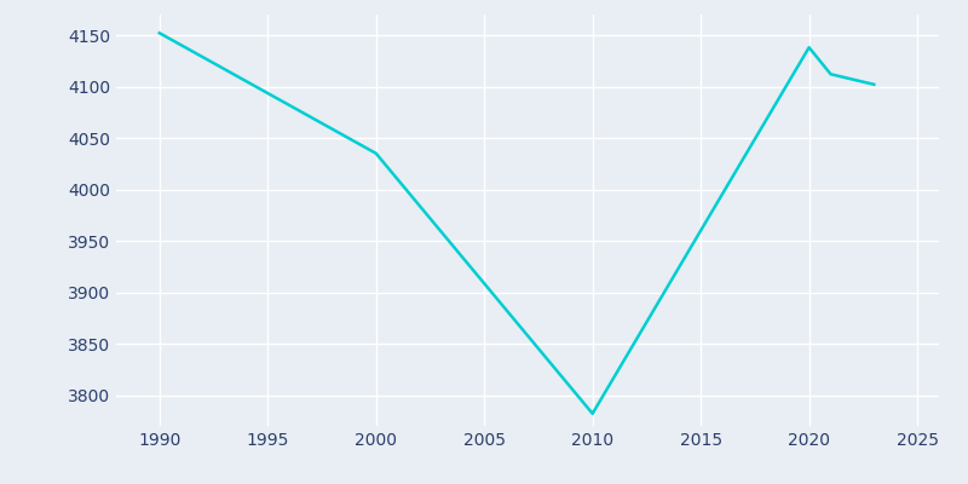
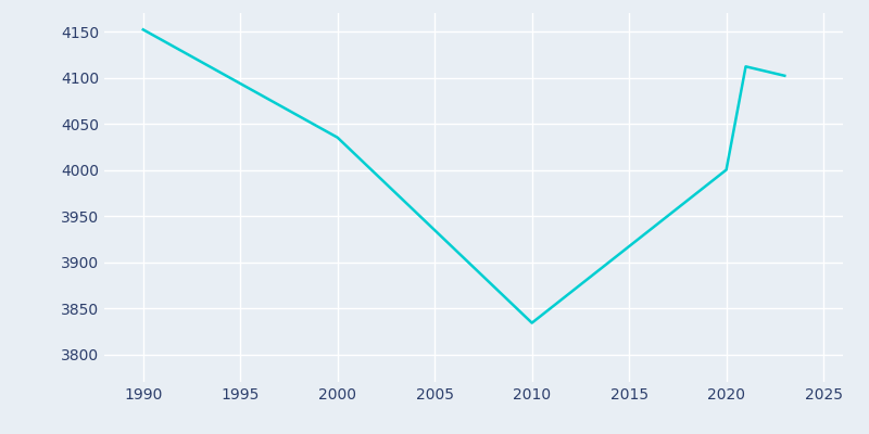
2010: 3782 -> 3834
2020: 4138 -> 4000
